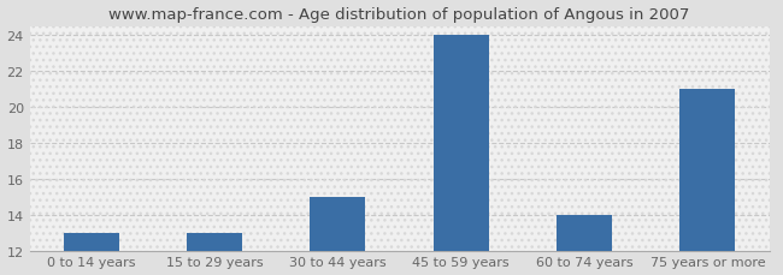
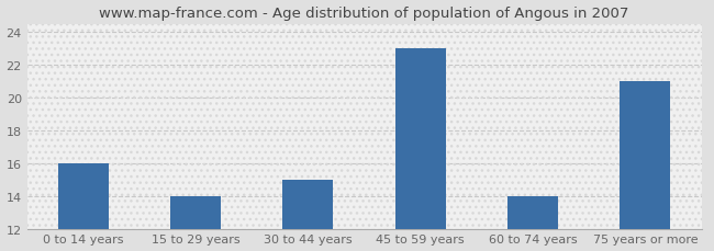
0 to 14 years: 13 -> 16
15 to 29 years: 13 -> 14
45 to 59 years: 24 -> 23
